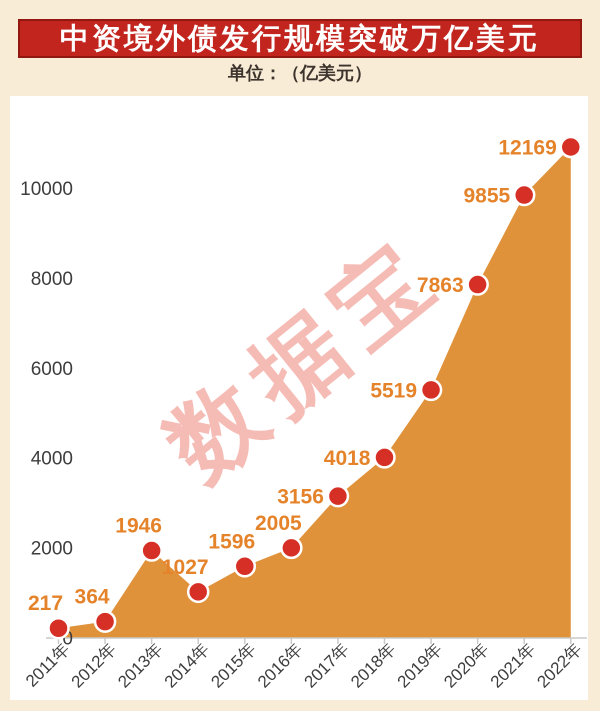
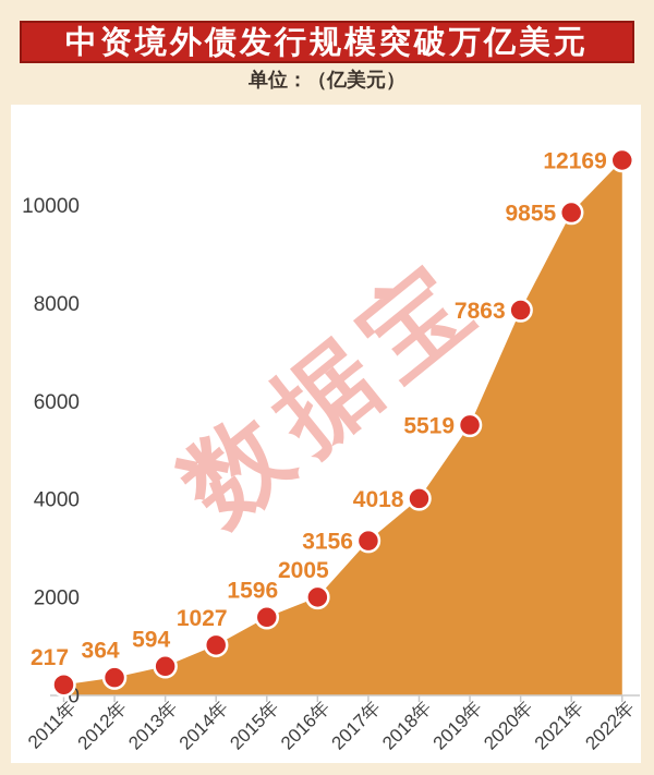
2013年: 1946 -> 594
